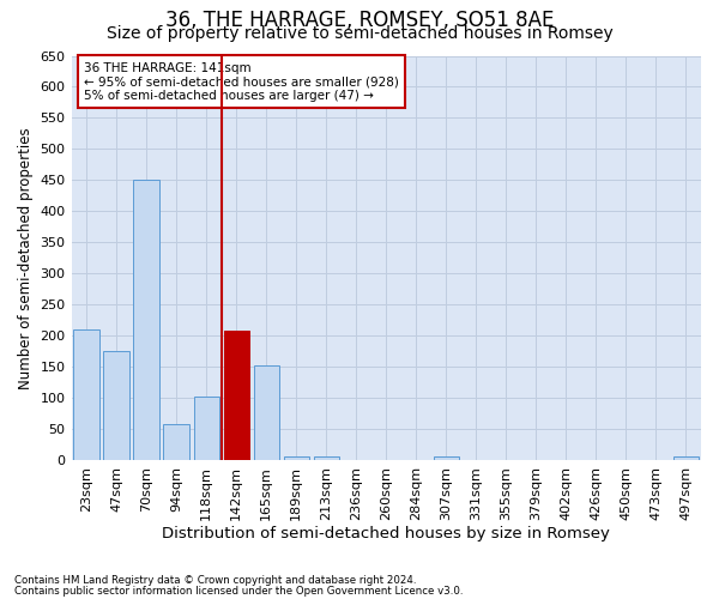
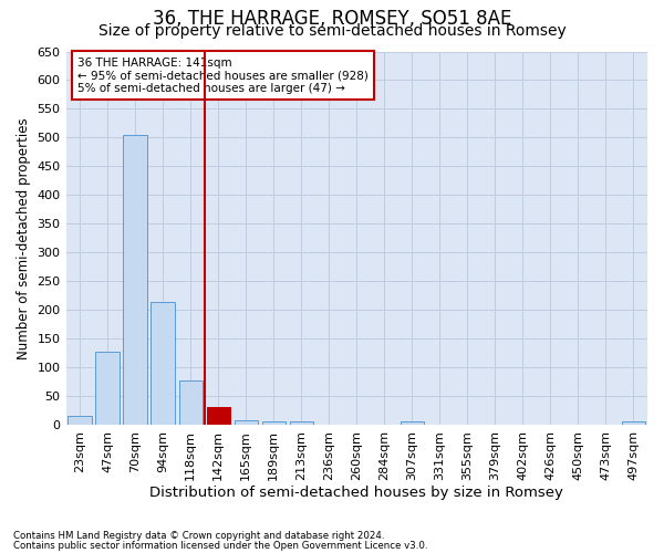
23sqm: 210 -> 15
47sqm: 176 -> 127
70sqm: 450 -> 505
94sqm: 58 -> 213
118sqm: 102 -> 77
142sqm: 208 -> 30
165sqm: 152 -> 8
